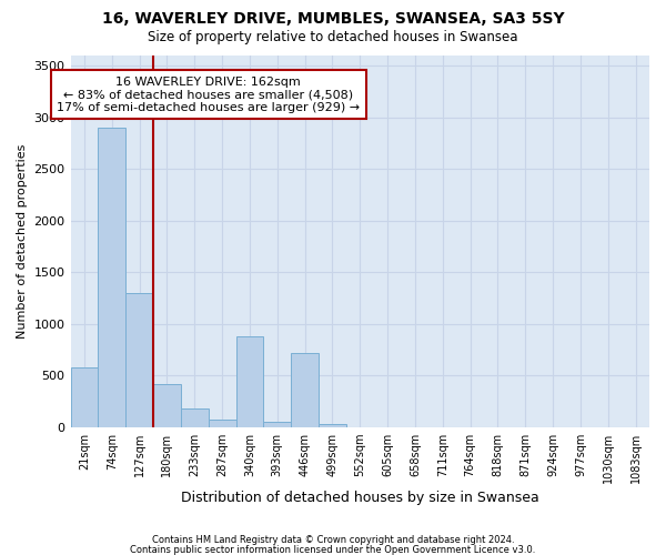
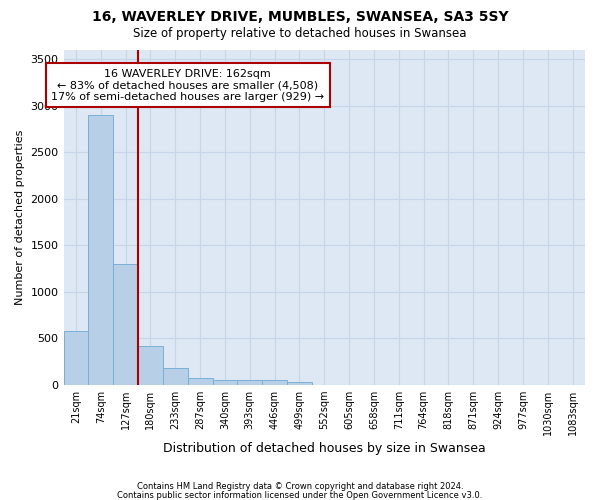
340sqm: 880 -> 50
446sqm: 720 -> 60
